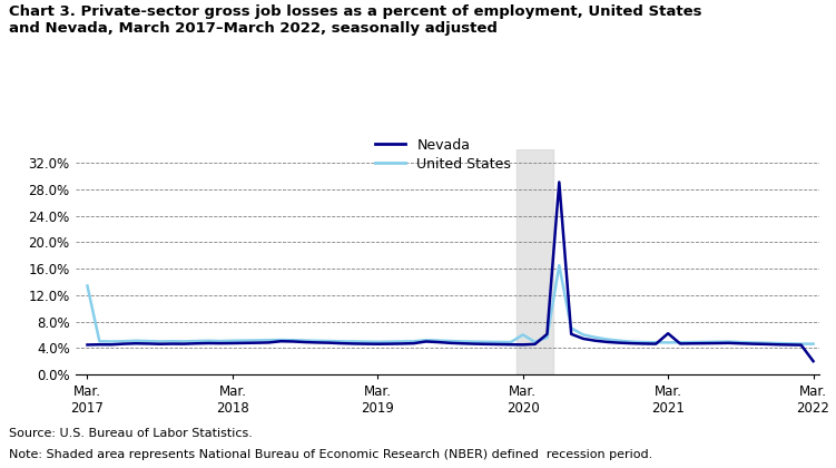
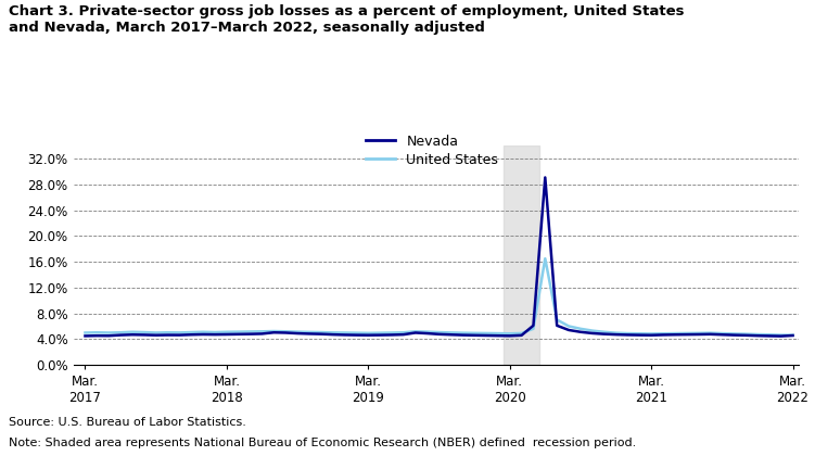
United States/Mar. 2017: 13.4% -> 5.0%
United States/Mar. 2020: 6.0% -> 4.9%
Nevada/Mar. 2021: 6.2% -> 4.6%
Nevada/Mar. 2022: 2.0% -> 4.5%
